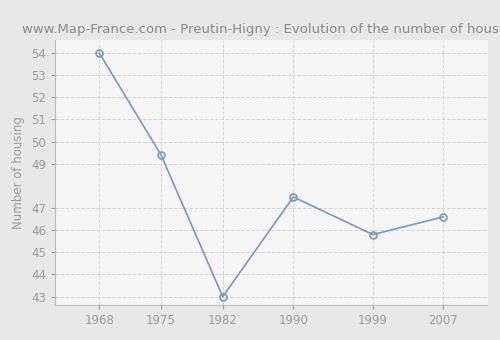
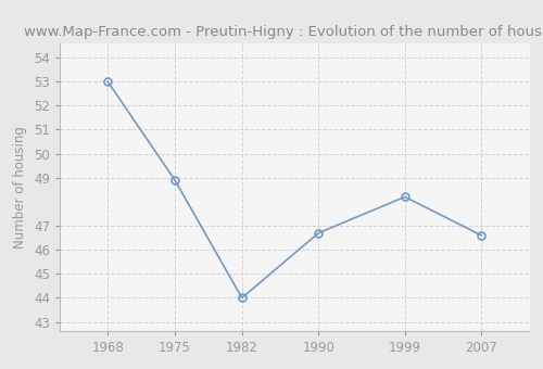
1968: 54.0 -> 53.0
1975: 49.4 -> 48.9
1982: 43.0 -> 44.0
1990: 47.5 -> 46.7
1999: 45.8 -> 48.2
